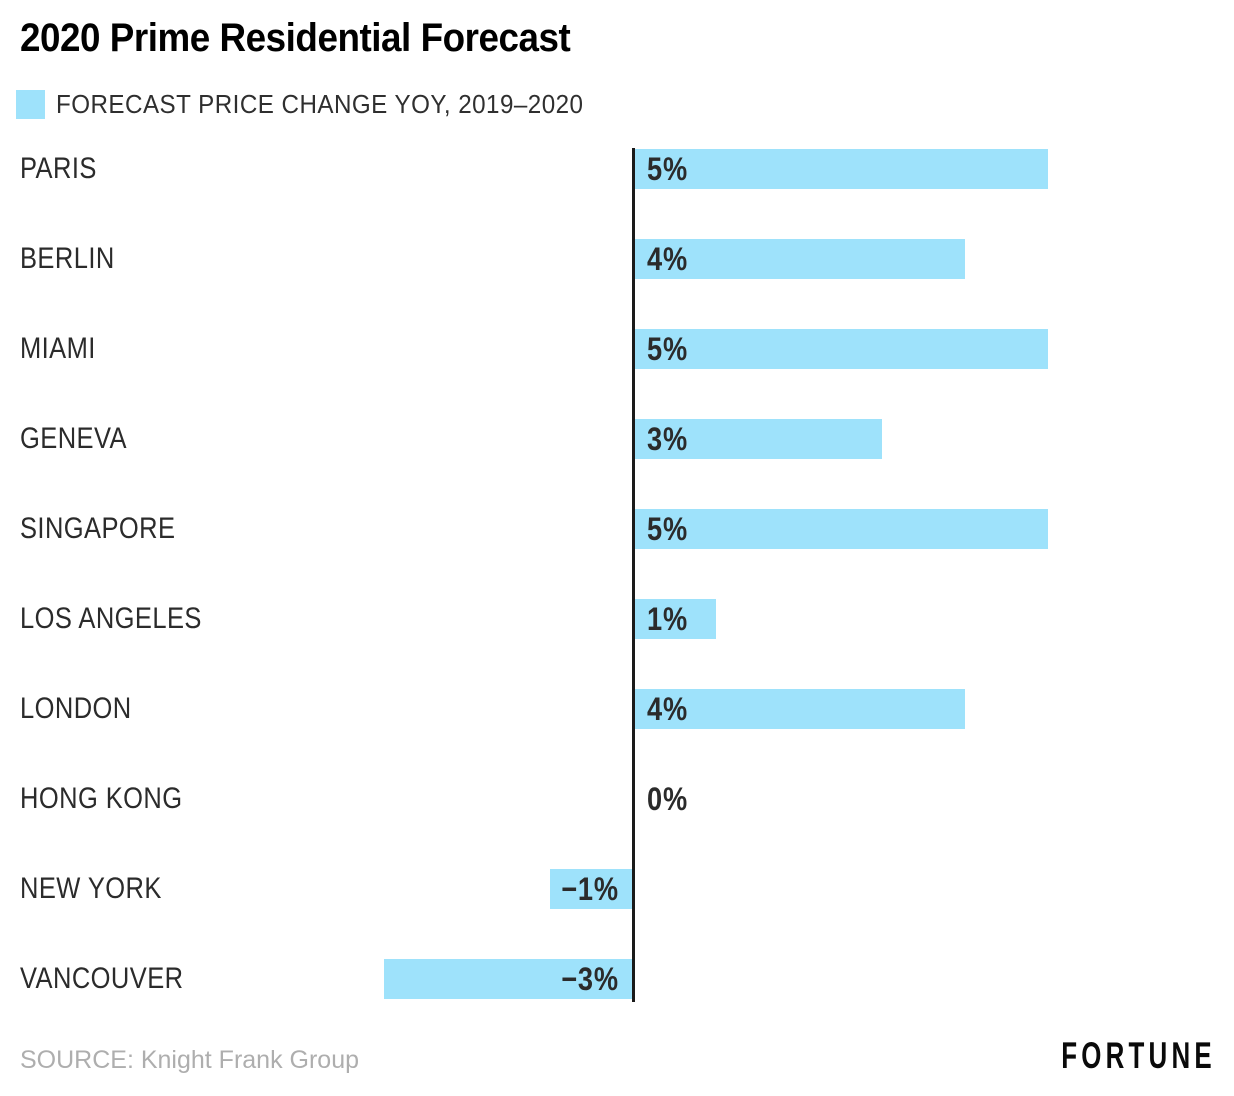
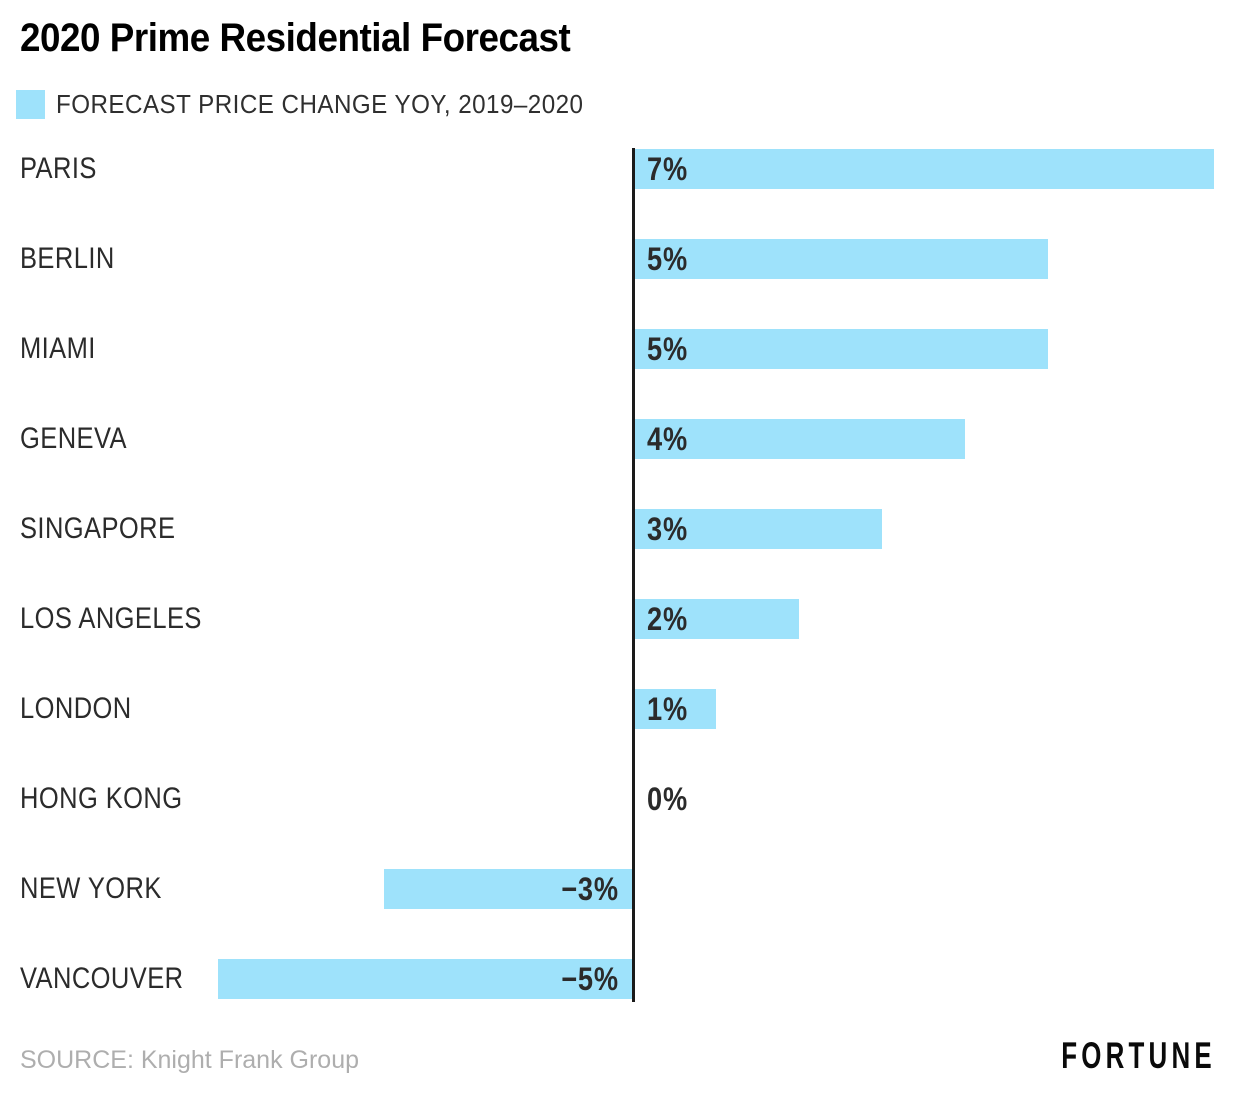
PARIS: 5% -> 7%
BERLIN: 4% -> 5%
GENEVA: 3% -> 4%
SINGAPORE: 5% -> 3%
LOS ANGELES: 1% -> 2%
LONDON: 4% -> 1%
NEW YORK: −1% -> −3%
VANCOUVER: −3% -> −5%
